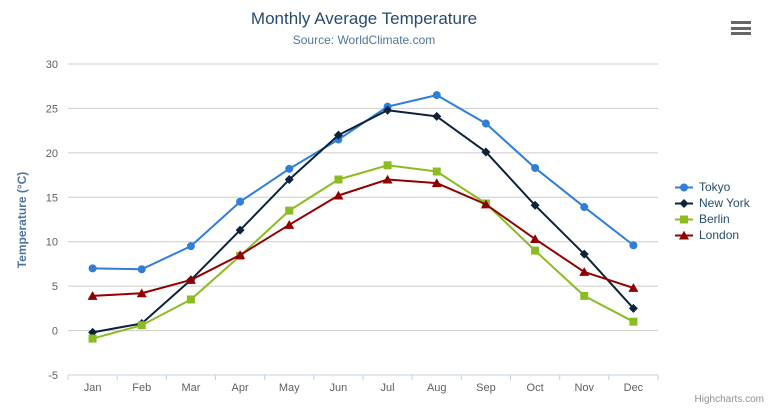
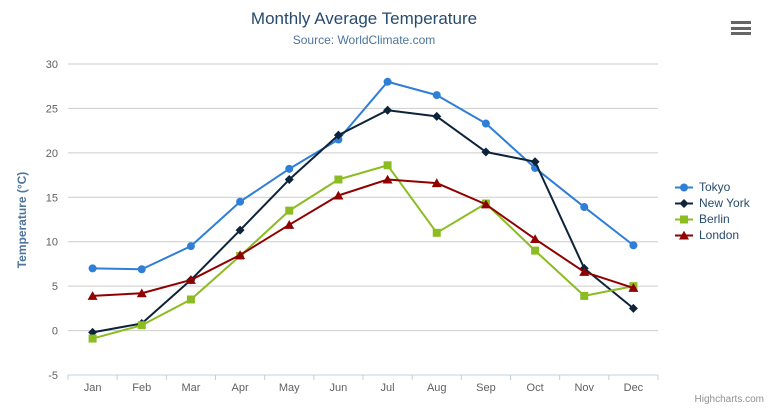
Tokyo/Jul: 25 -> 28
Berlin/Aug: 18 -> 11
New York/Oct: 14 -> 19
New York/Nov: 9 -> 7
Berlin/Dec: 1 -> 5
